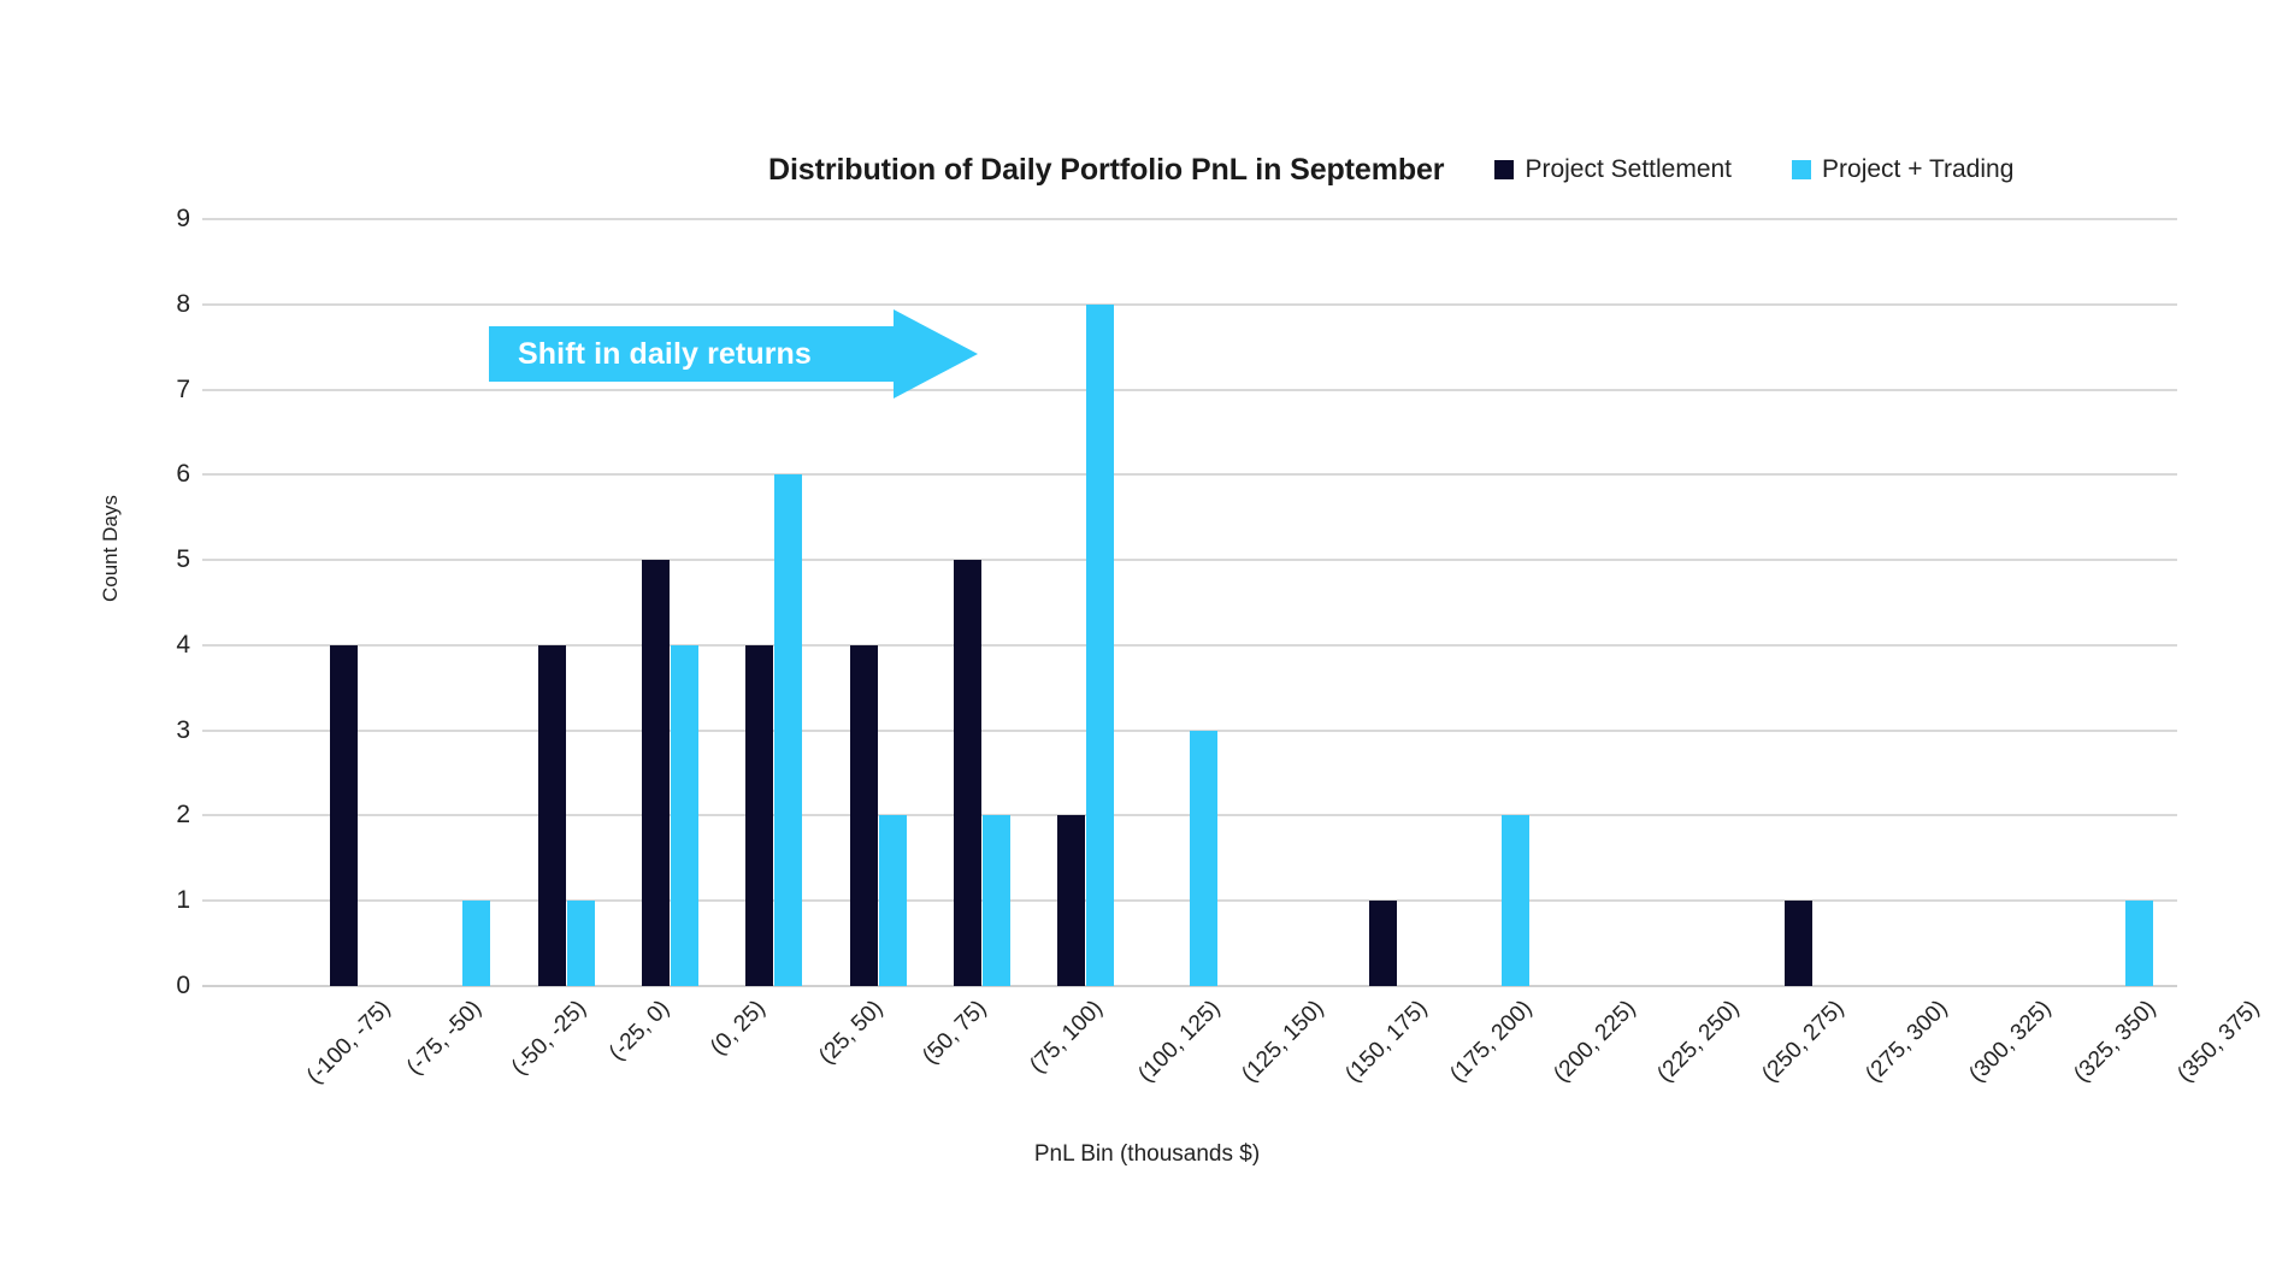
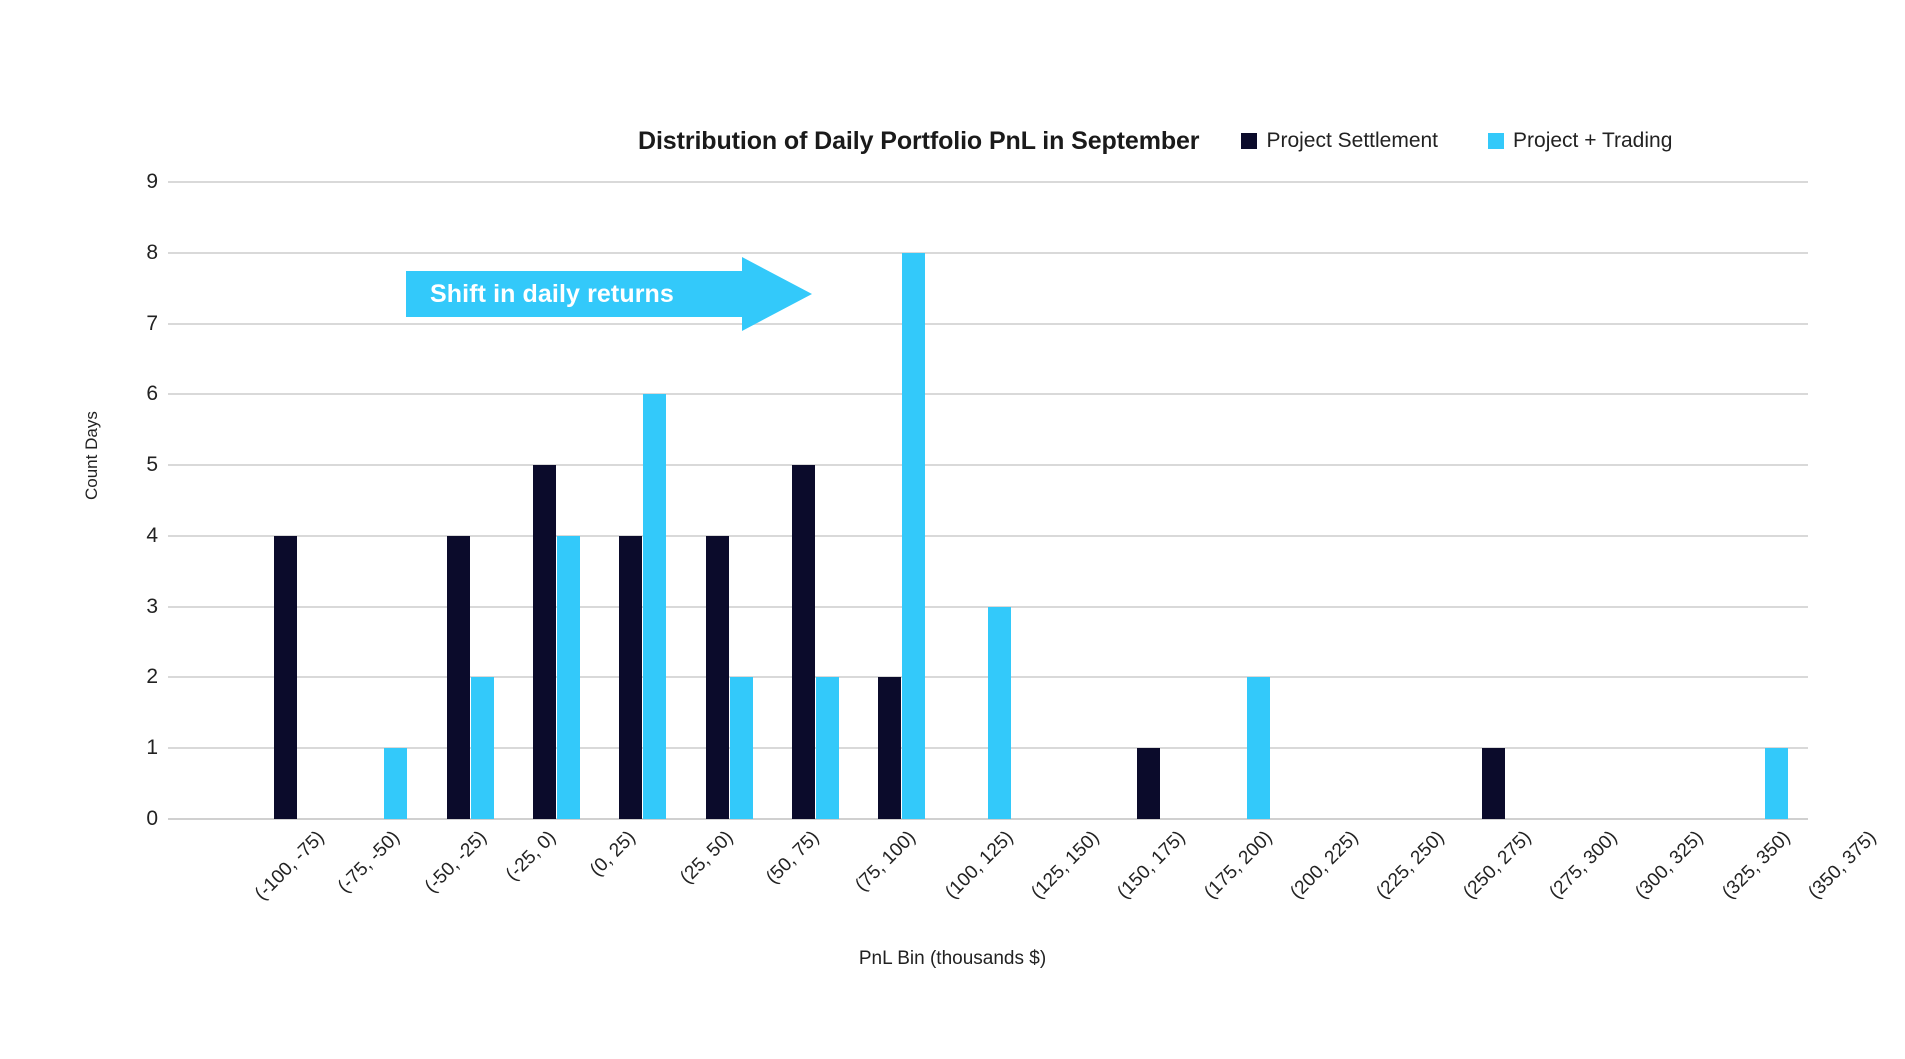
Project + Trading/(-25, 0): 1 -> 2
